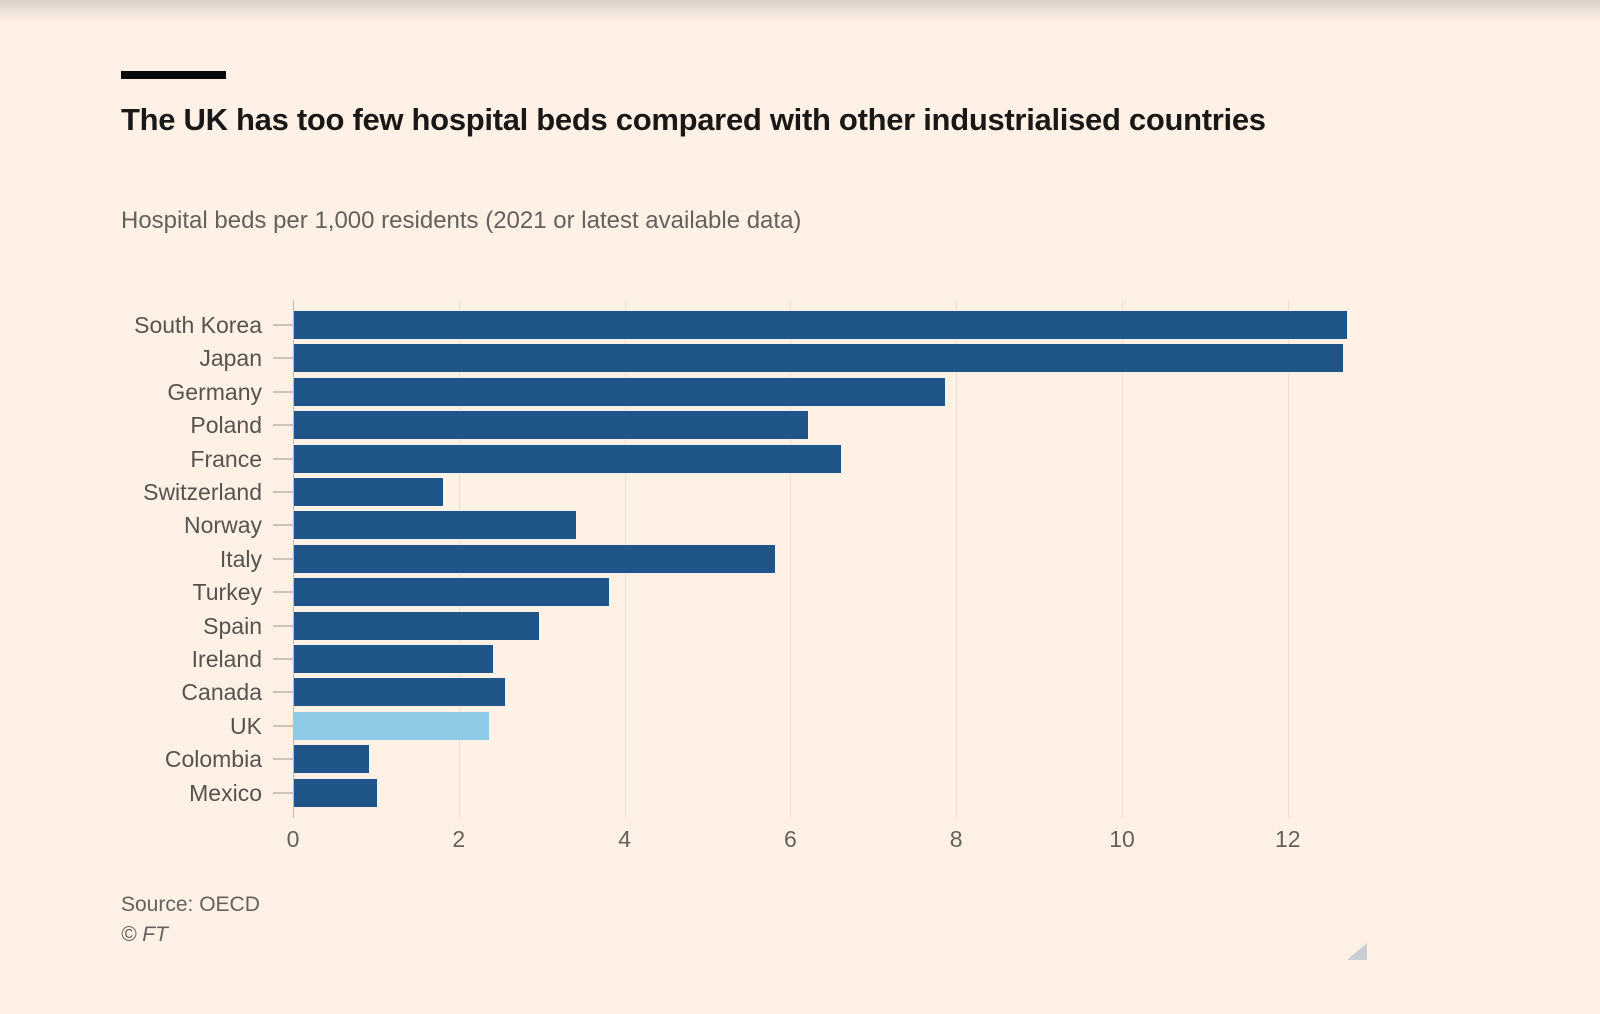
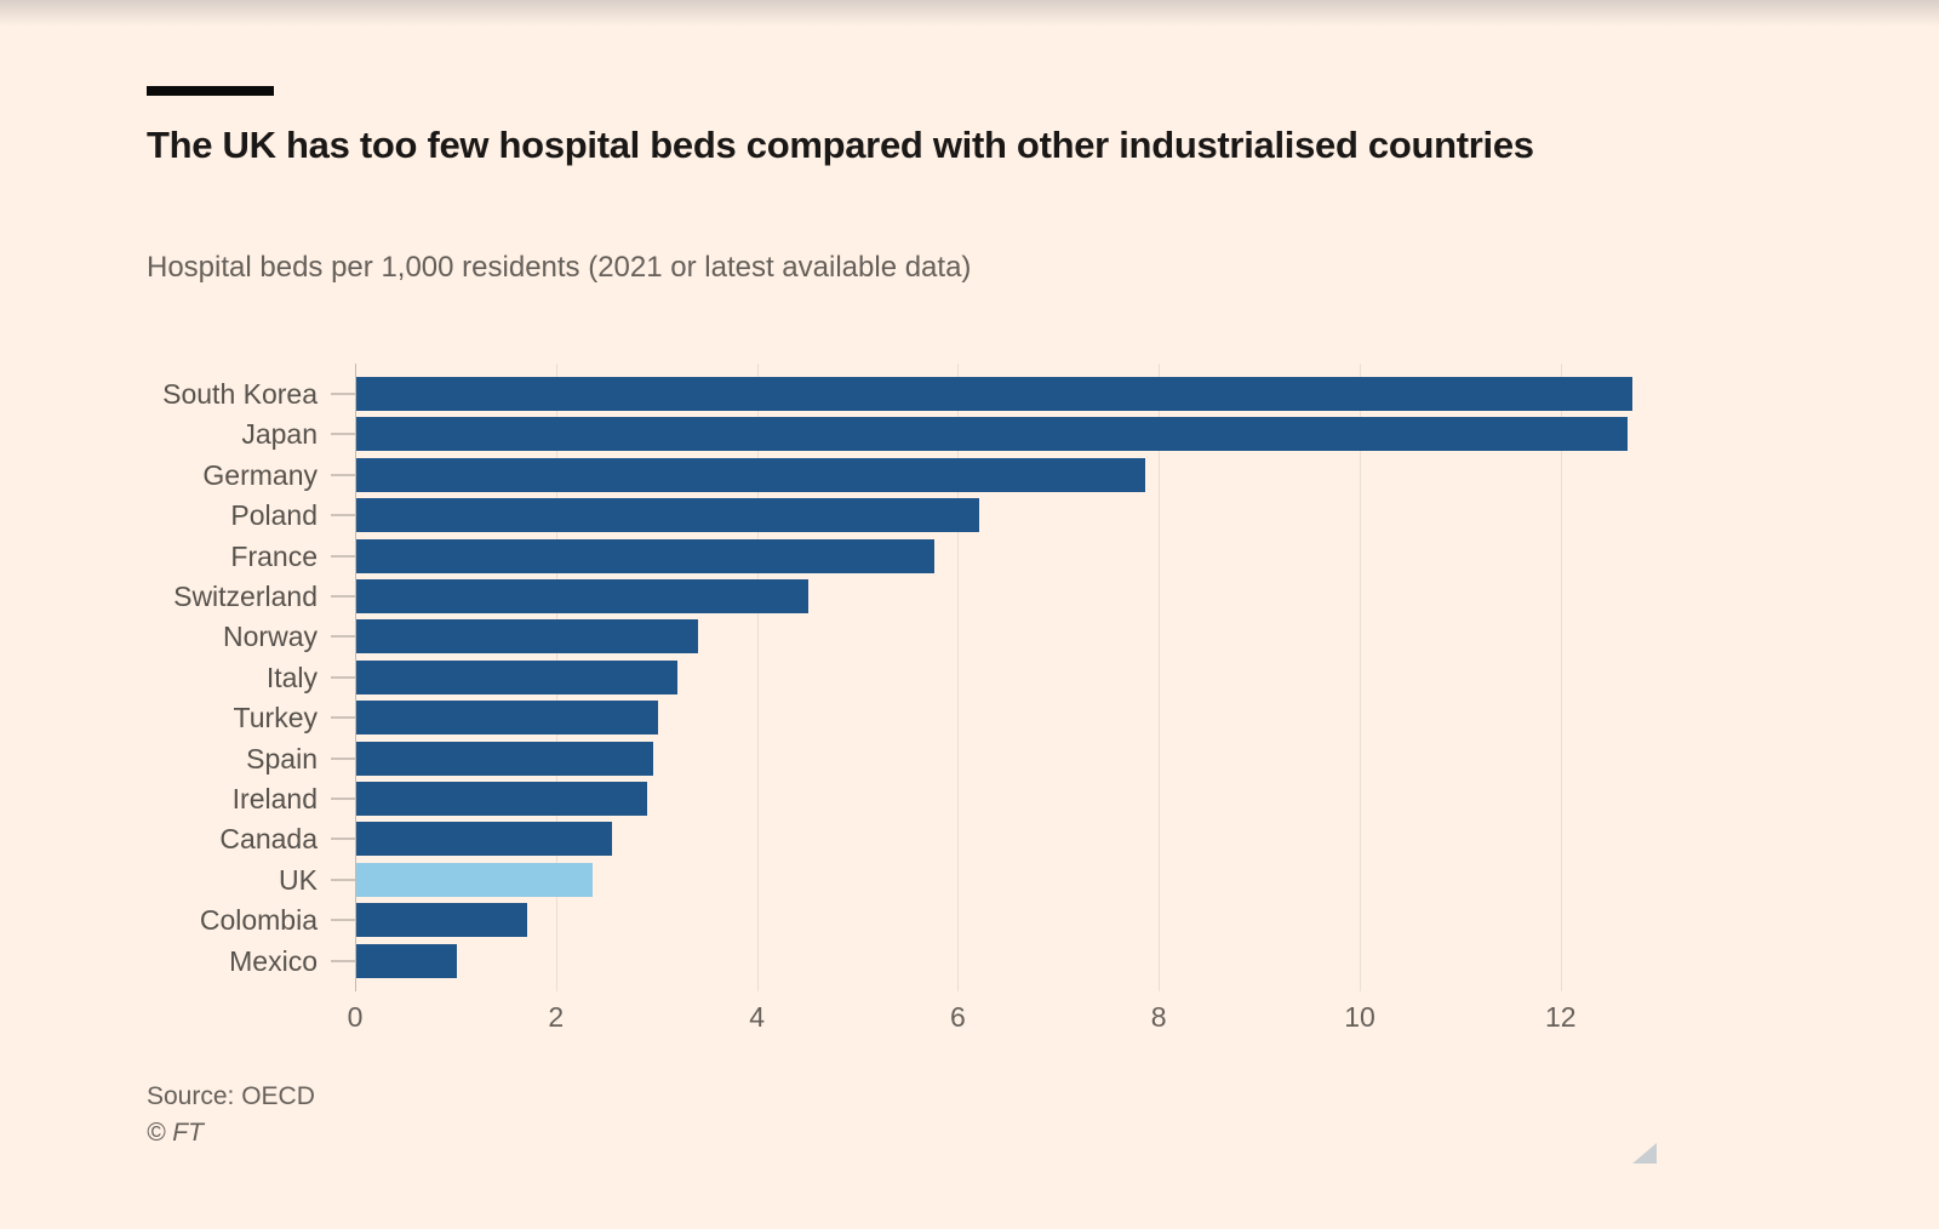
France: 6.6 -> 5.8
Switzerland: 1.8 -> 4.5
Italy: 5.8 -> 3.2
Turkey: 3.8 -> 3.0
Ireland: 2.4 -> 2.9
Colombia: 0.9 -> 1.7
